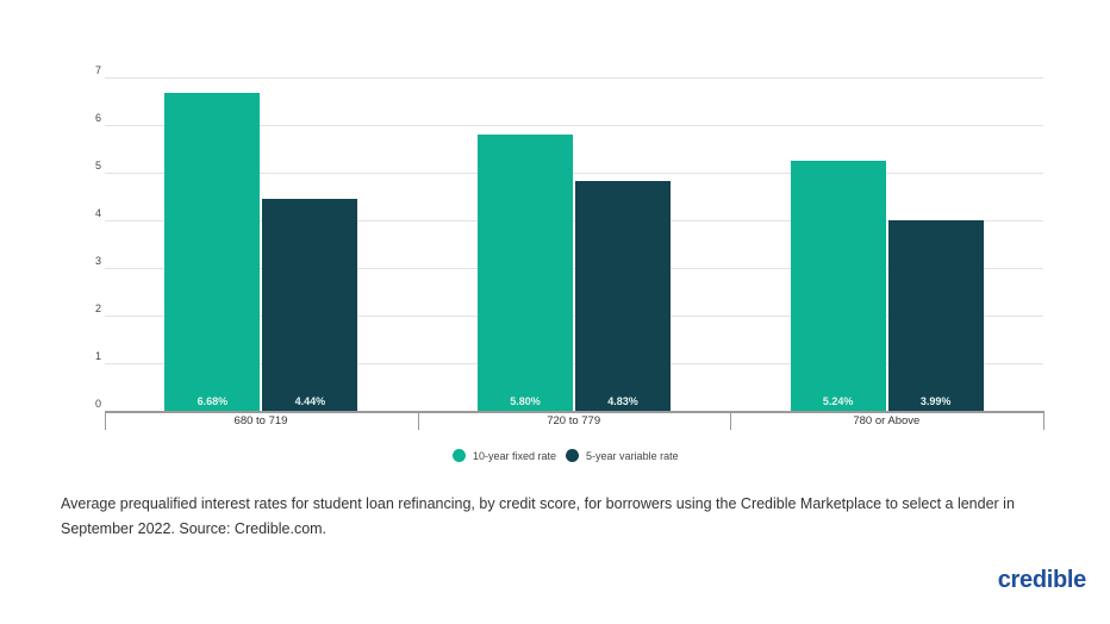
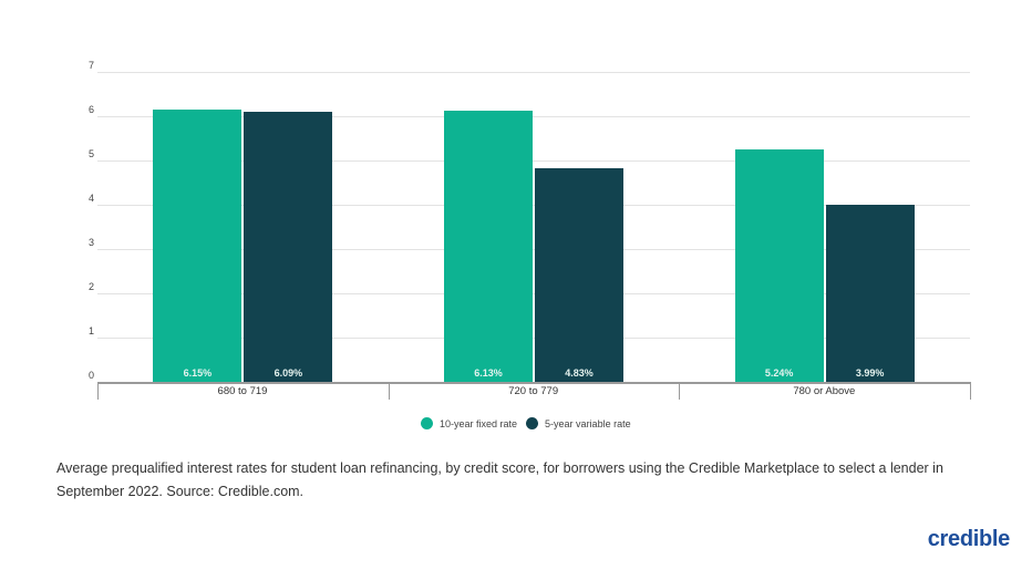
10-year fixed rate/680 to 719: 6.68% -> 6.15%
5-year variable rate/680 to 719: 4.44% -> 6.09%
10-year fixed rate/720 to 779: 5.80% -> 6.13%
